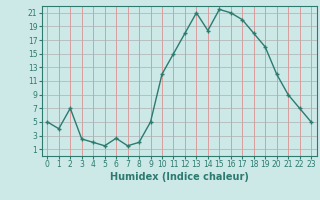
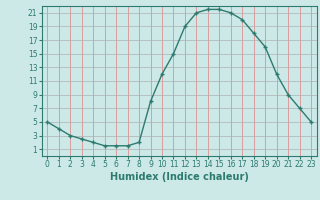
2: 7.0 -> 3.0
6: 2.6 -> 1.5
9: 5.0 -> 8.0
12: 18.0 -> 19.0
14: 18.4 -> 21.5
